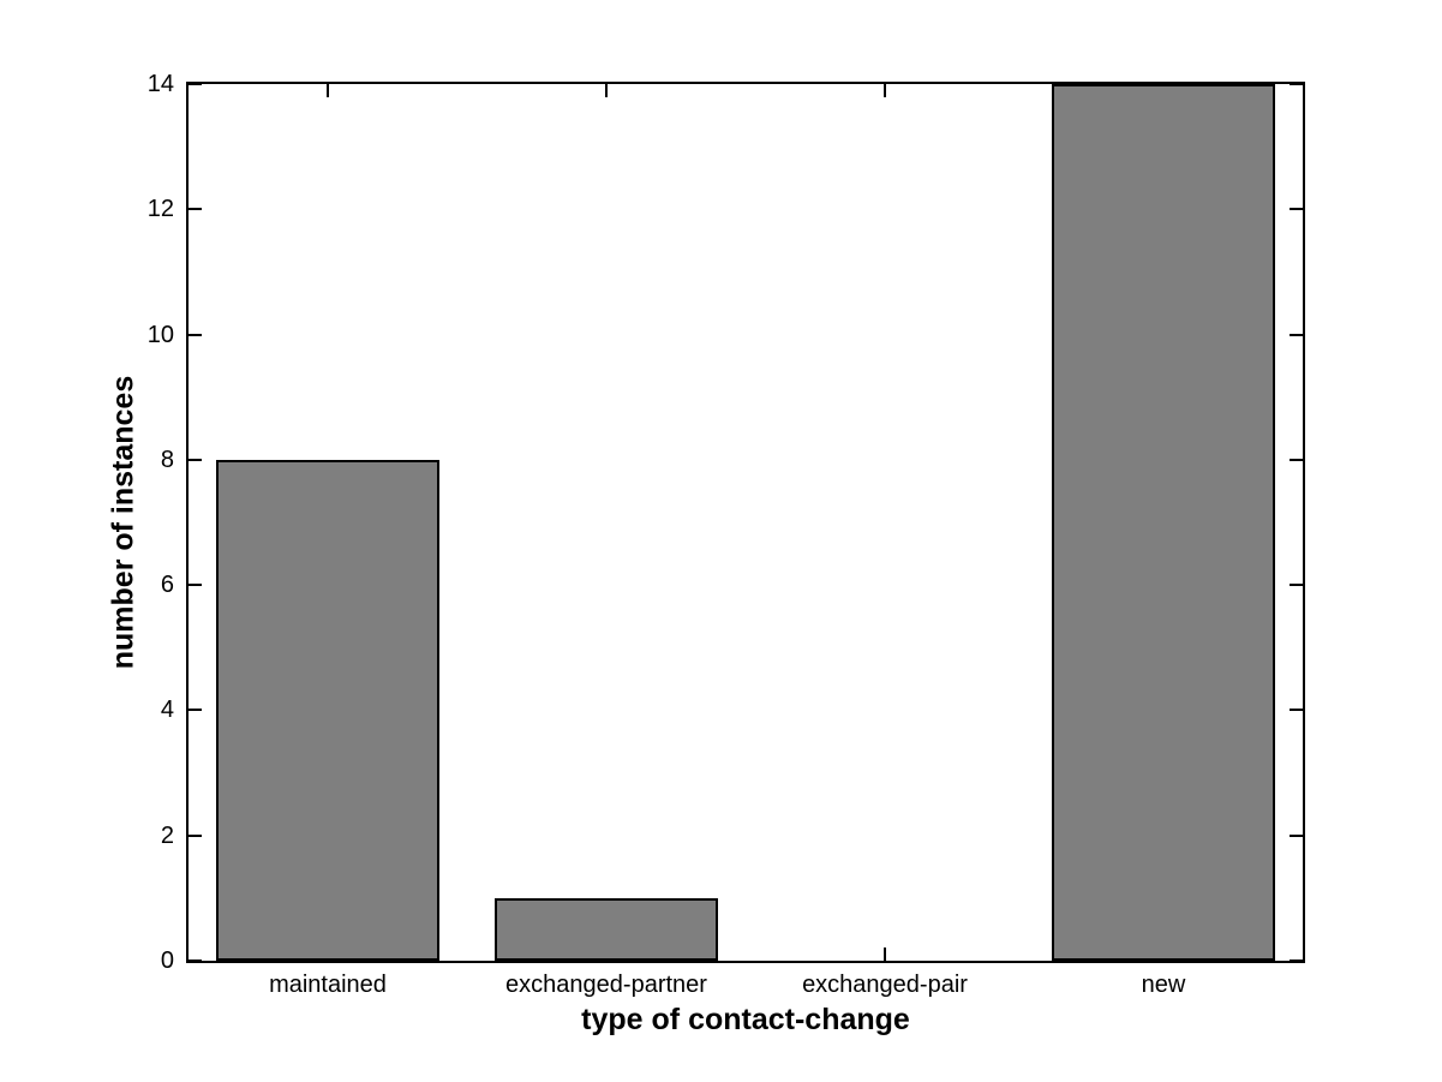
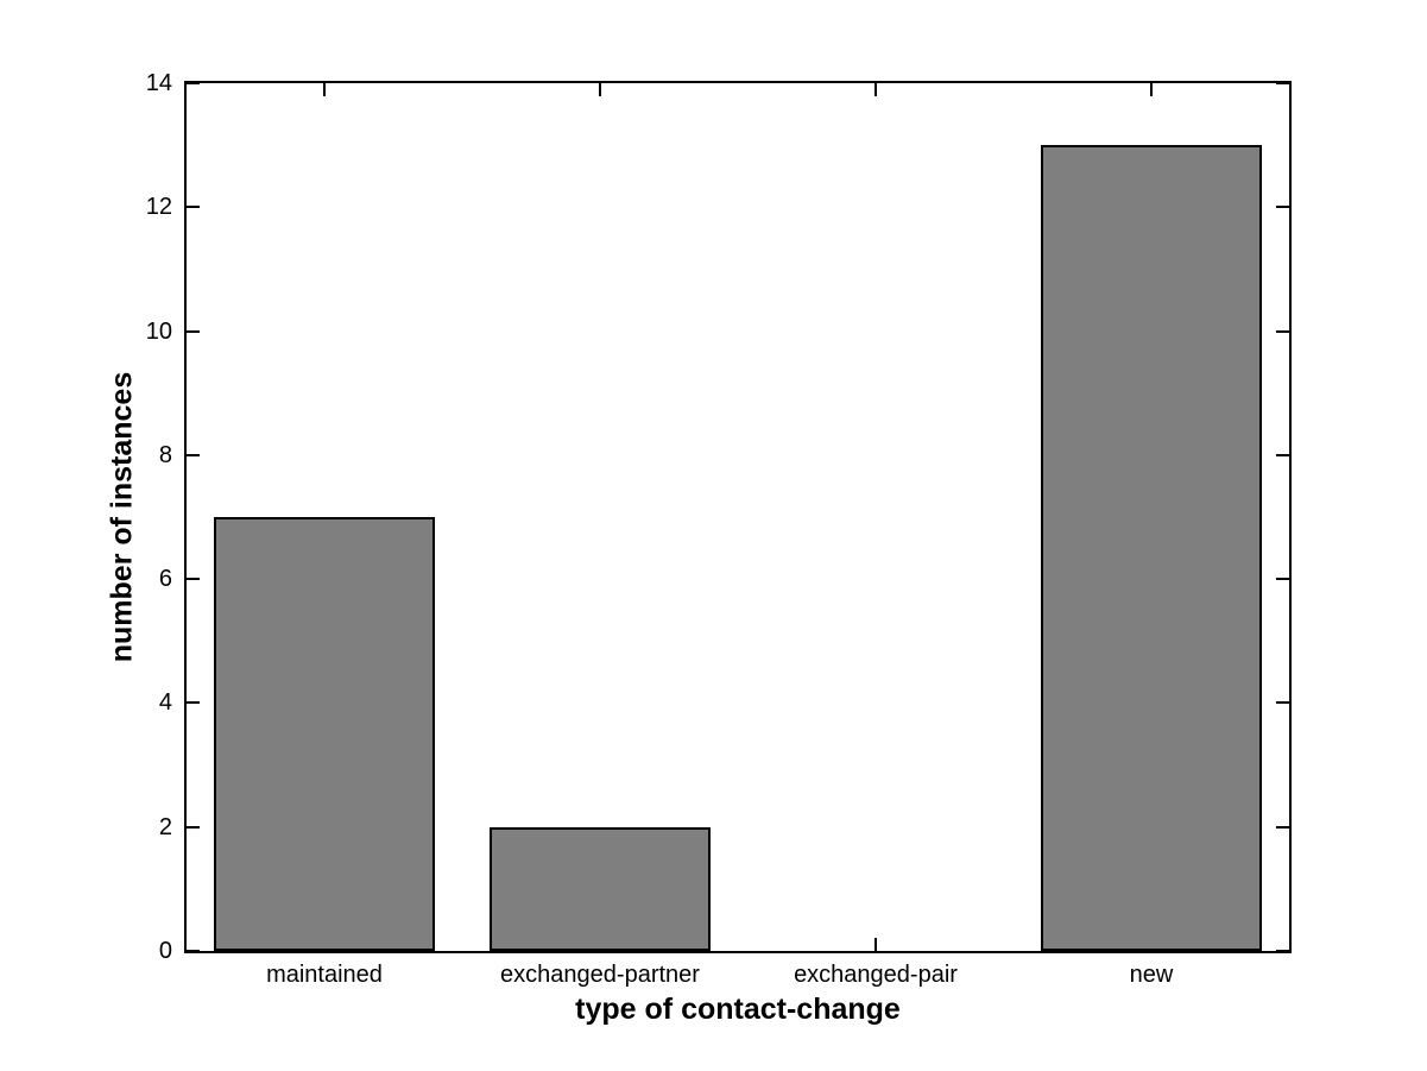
maintained: 8 -> 7
exchanged-partner: 1 -> 2
new: 14 -> 13
